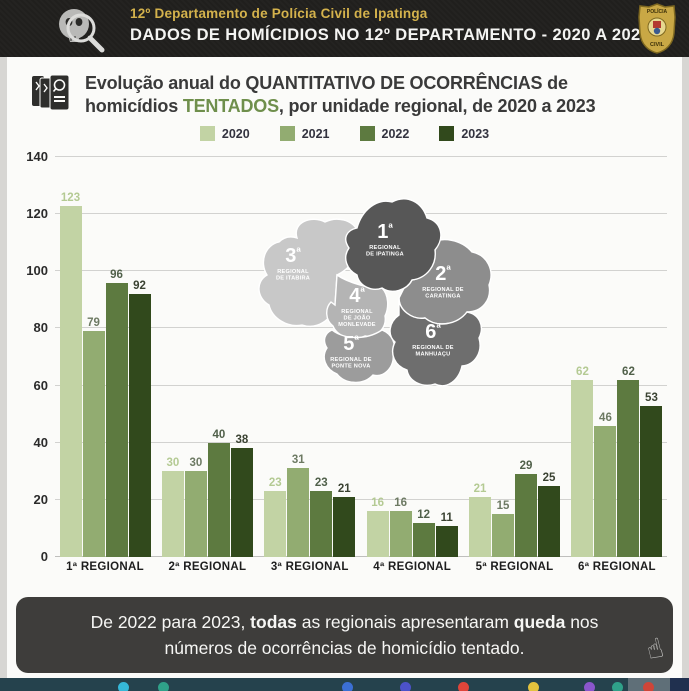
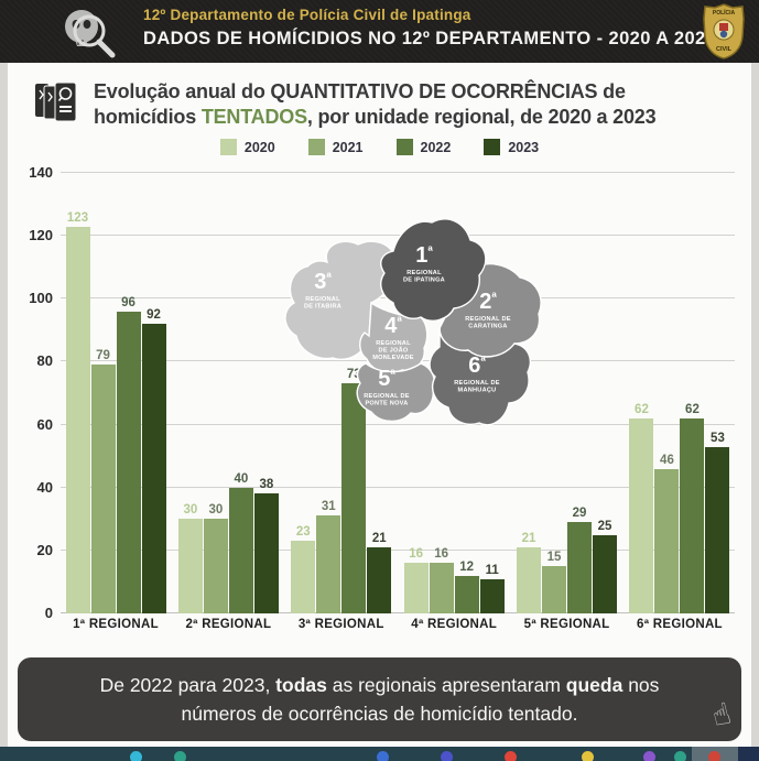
2022/3ª REGIONAL: 23 -> 73
